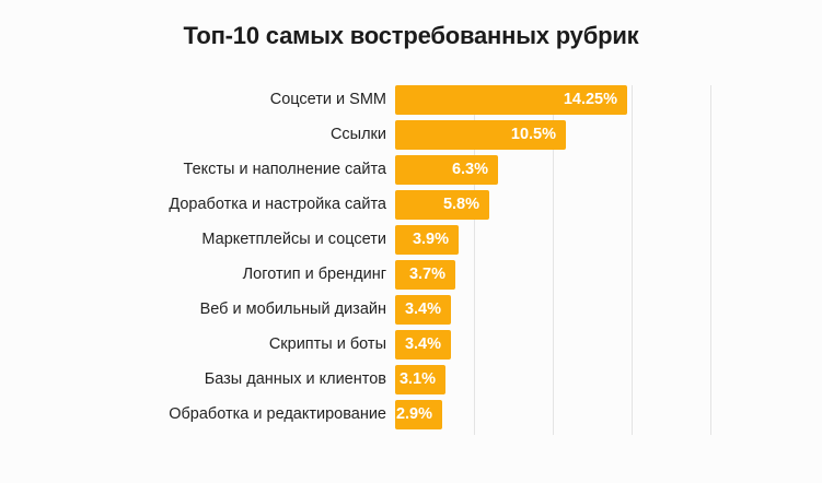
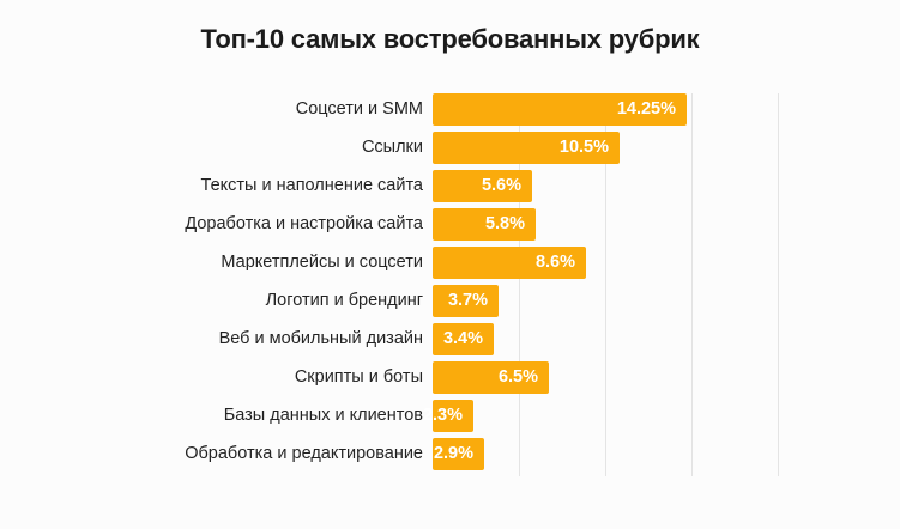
Тексты и наполнение сайта: 6.3% -> 5.6%
Маркетплейсы и соцсети: 3.9% -> 8.6%
Скрипты и боты: 3.4% -> 6.5%
Базы данных и клиентов: 3.1% -> 2.3%
